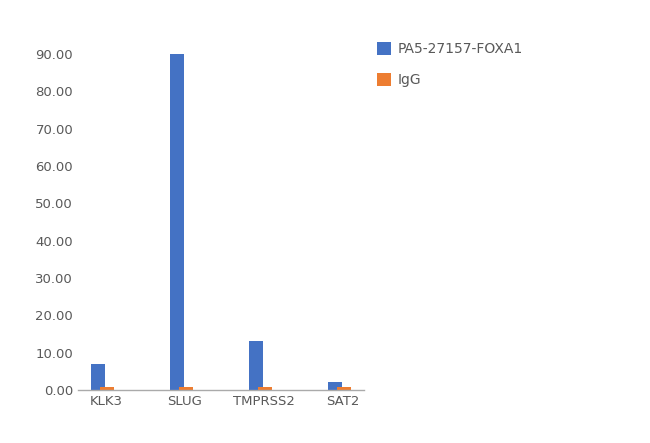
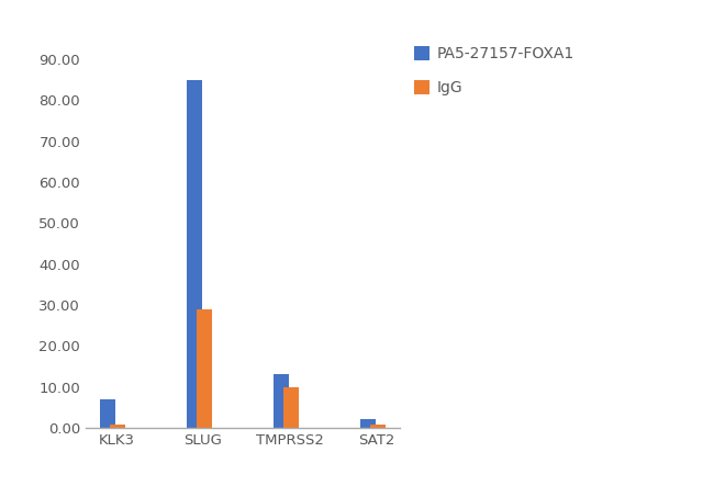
PA5-27157-FOXA1/SLUG: 90 -> 85
IgG/SLUG: 0.8 -> 29.0
IgG/TMPRSS2: 0.8 -> 10.0
